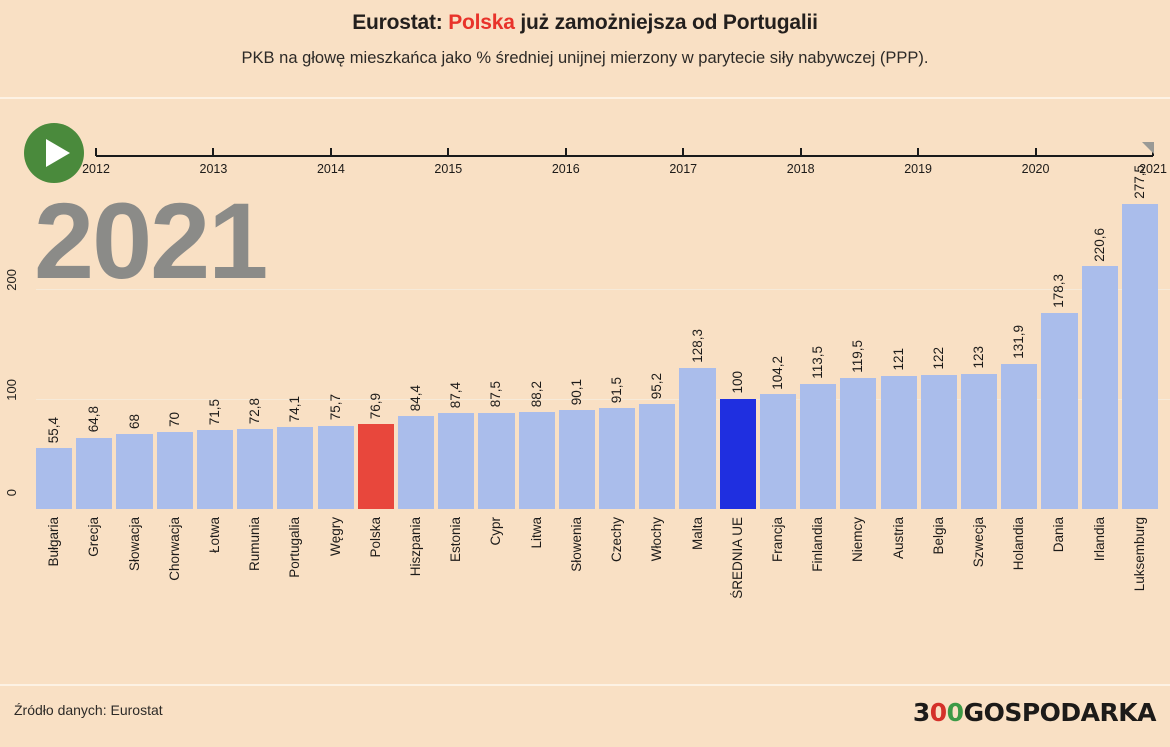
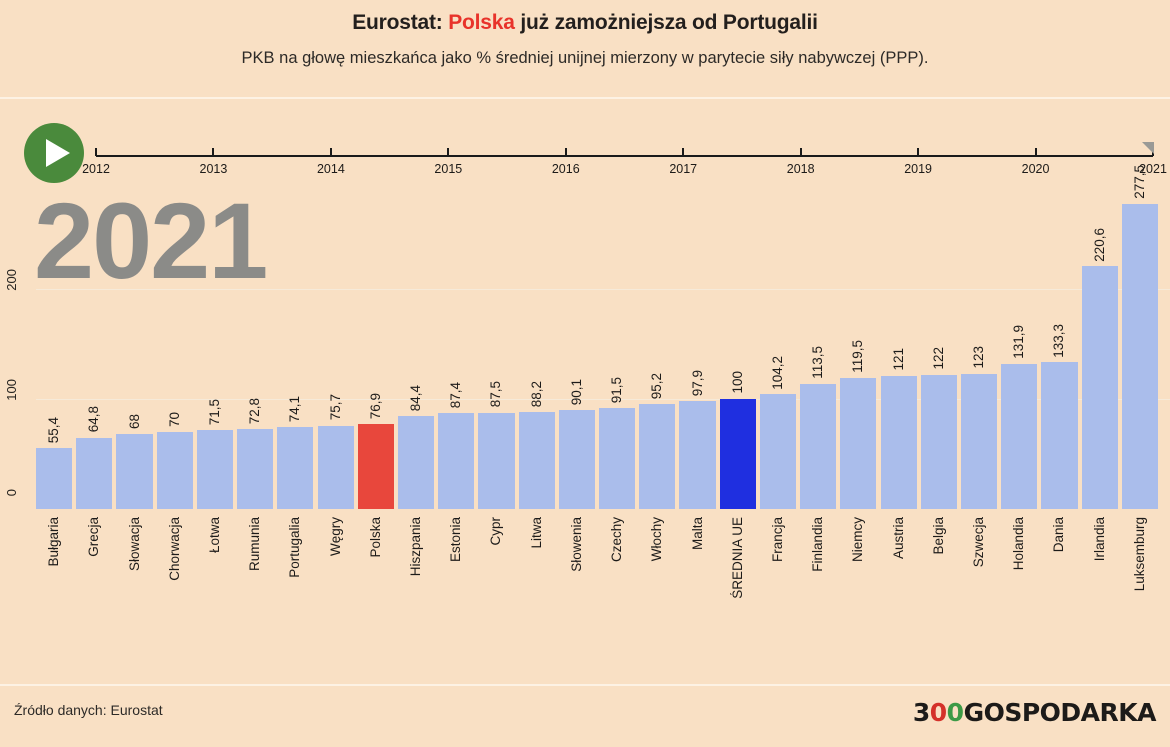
Malta: 128,3 -> 97,9
Dania: 178,3 -> 133,3
